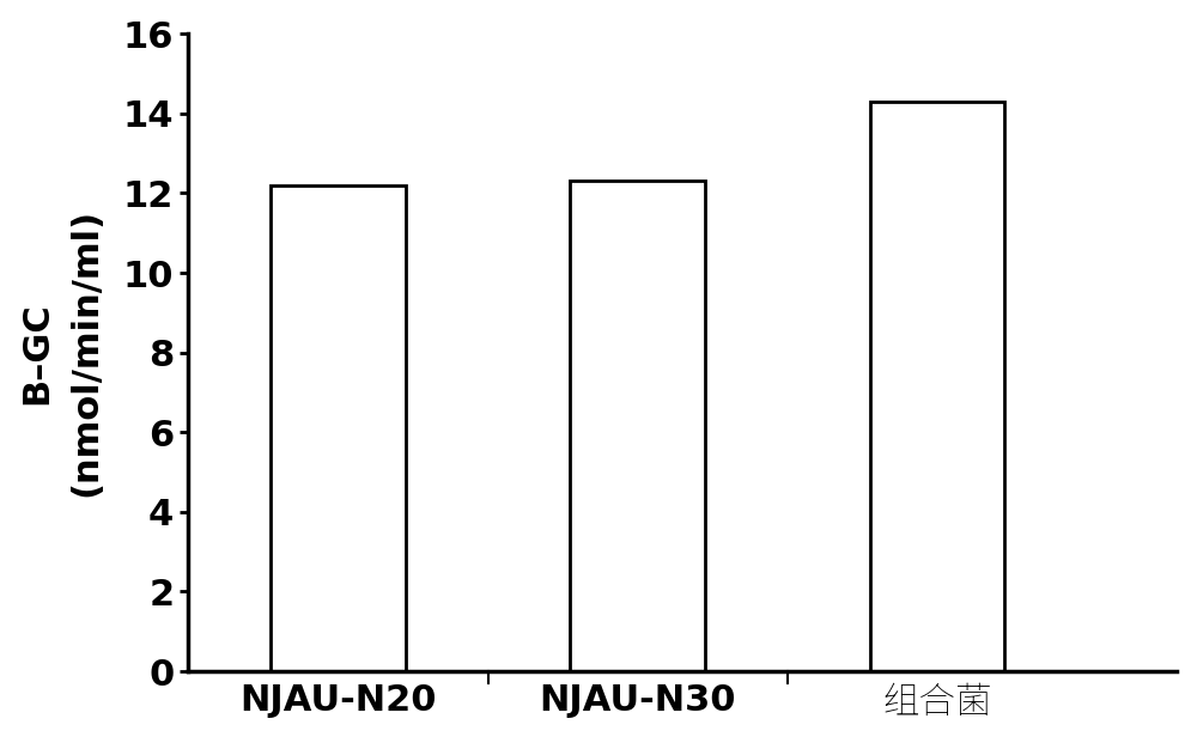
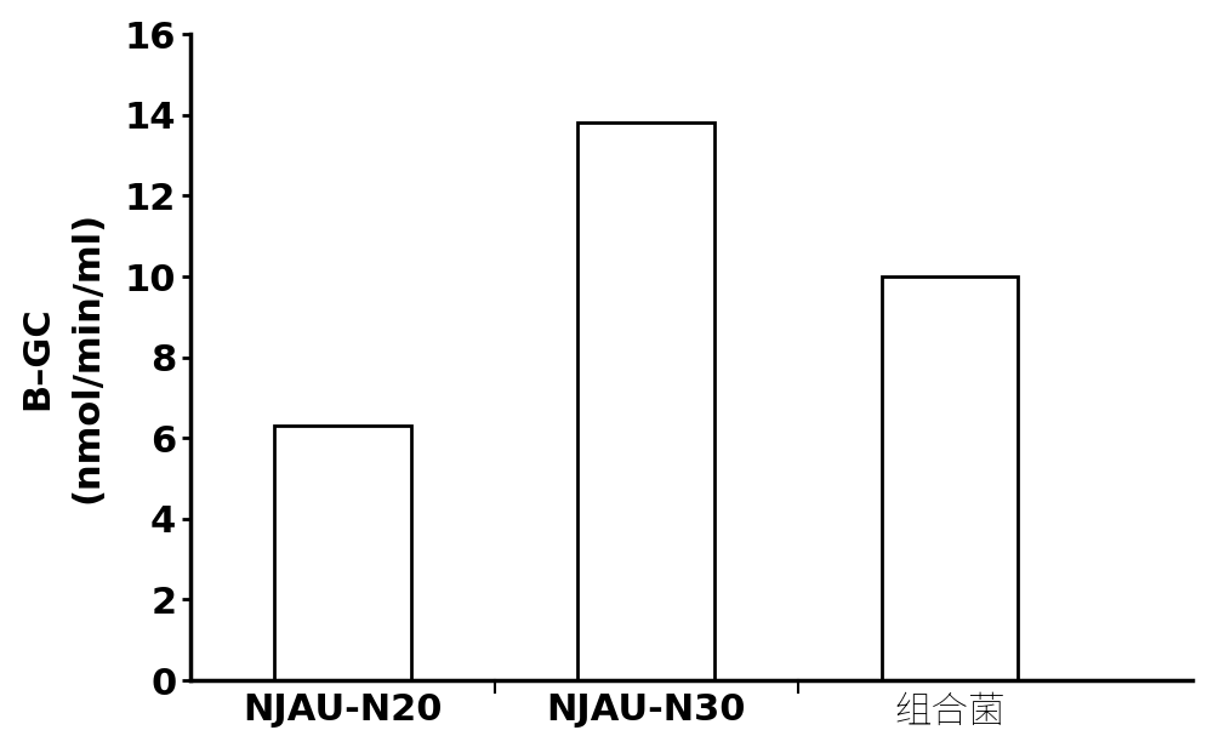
NJAU-N20: 12.2 -> 6.3
NJAU-N30: 12.3 -> 13.8
组合菌: 14.3 -> 10.0
